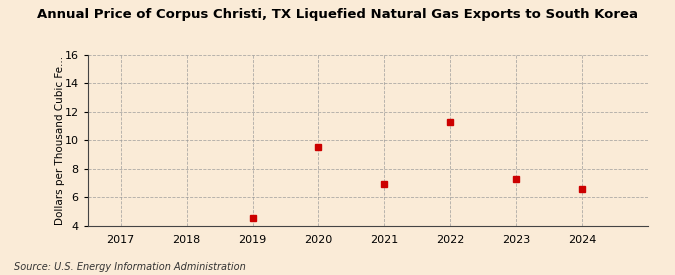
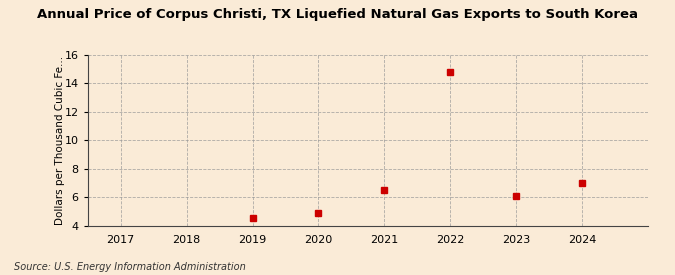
2020: 9.5 -> 4.9
2021: 6.9 -> 6.5
2022: 11.3 -> 14.8
2023: 7.3 -> 6.1
2024: 6.6 -> 7.0
